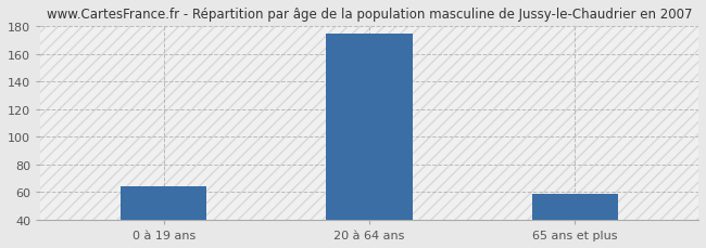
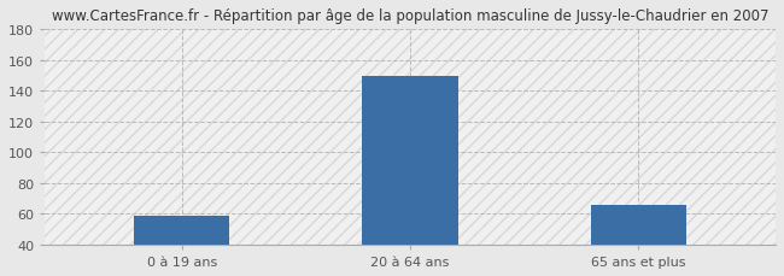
0 à 19 ans: 64 -> 59
20 à 64 ans: 175 -> 150
65 ans et plus: 59 -> 66
